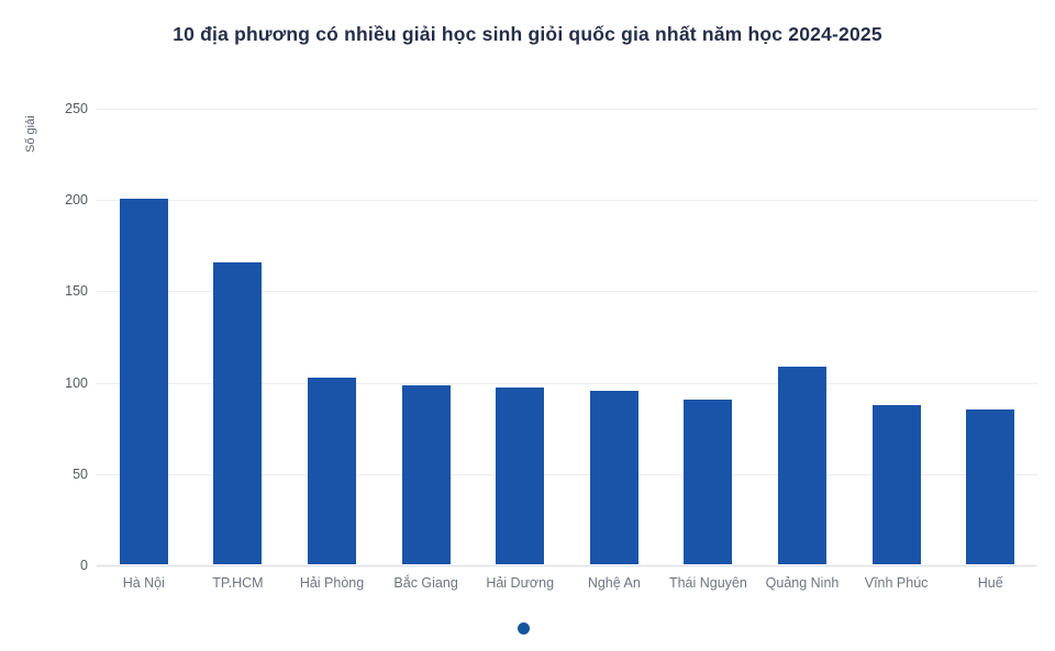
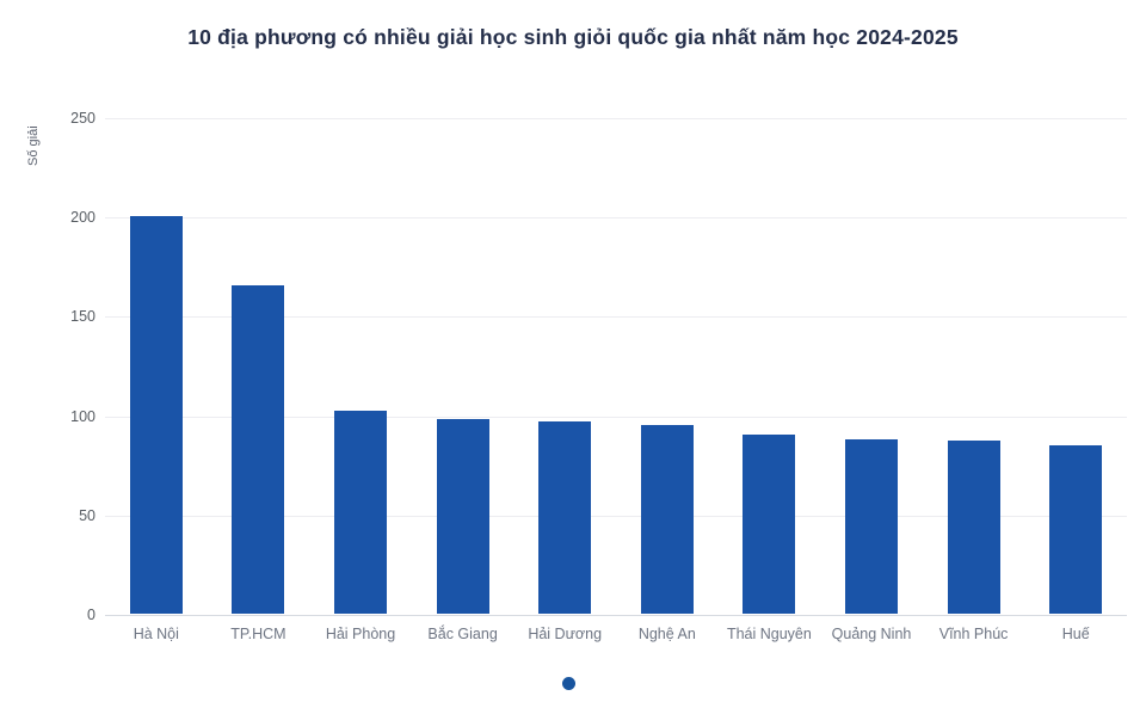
Quảng Ninh: 108 -> 88
